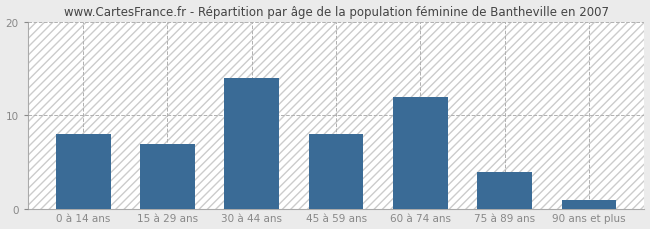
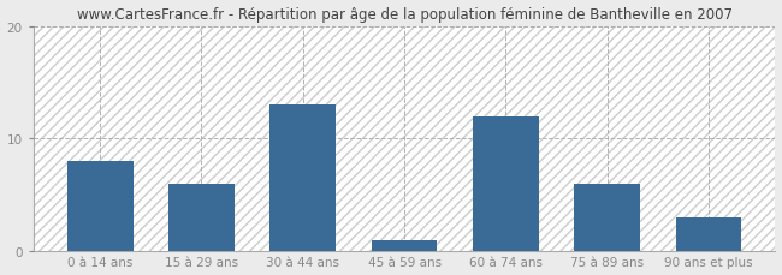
15 à 29 ans: 7 -> 6
30 à 44 ans: 14 -> 13
45 à 59 ans: 8 -> 1
75 à 89 ans: 4 -> 6
90 ans et plus: 1 -> 3
